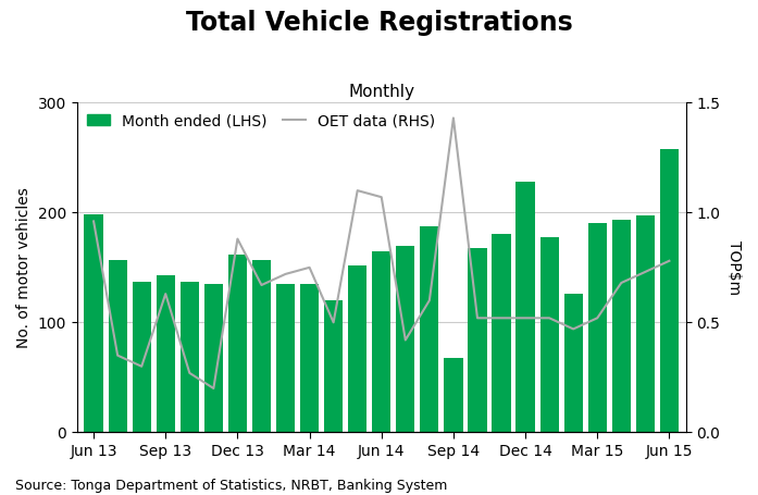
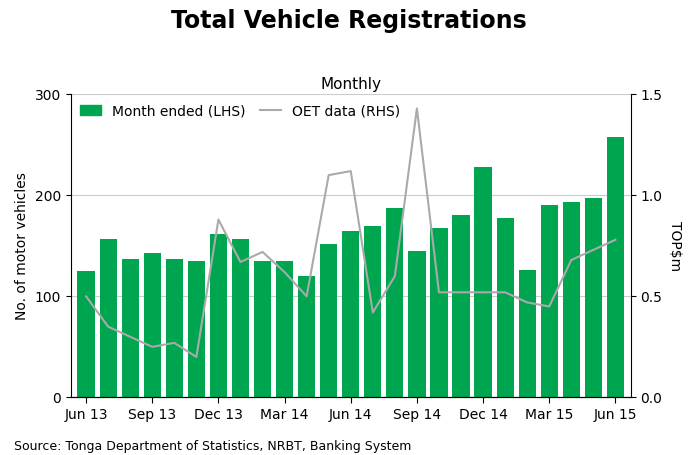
Month ended (LHS)/Jun 13: 198 -> 125
OET data (RHS)/Jun 13: 0.96 -> 0.50
OET data (RHS)/Sep 13: 0.63 -> 0.25
OET data (RHS)/Mar 14: 0.75 -> 0.62
OET data (RHS)/Jun 14: 1.07 -> 1.12
Month ended (LHS)/Sep 14: 68 -> 145
OET data (RHS)/Mar 15: 0.52 -> 0.45
